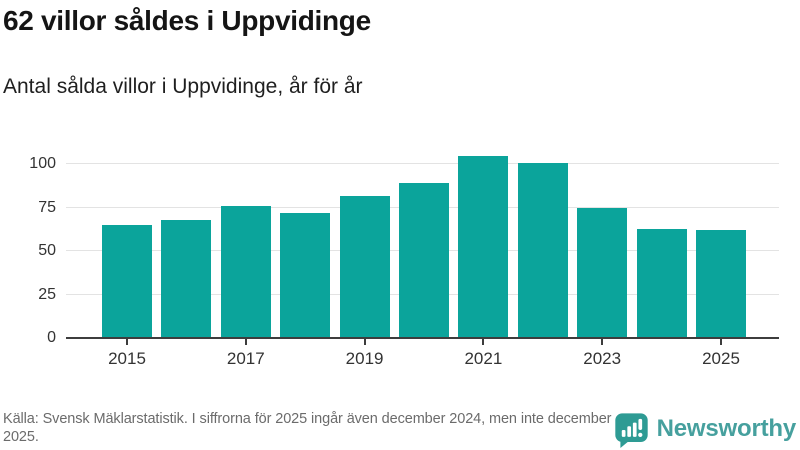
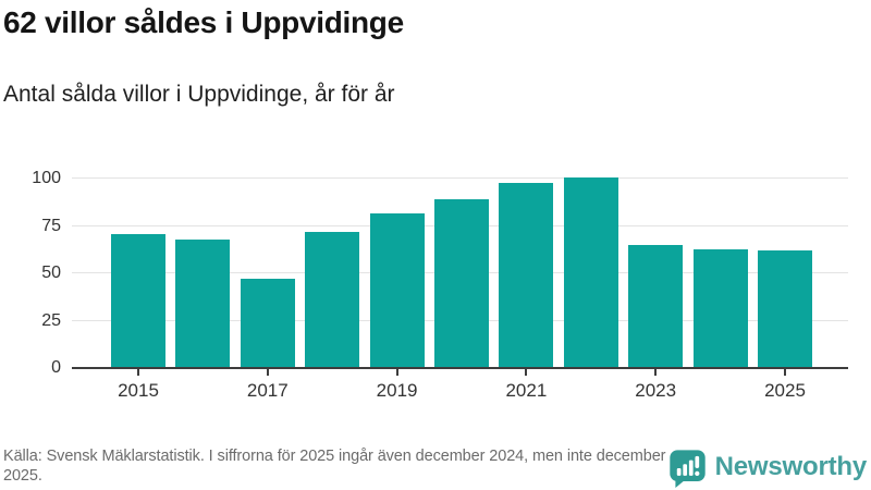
2015: 65 -> 71
2017: 76 -> 47
2021: 105 -> 98
2023: 75 -> 65
